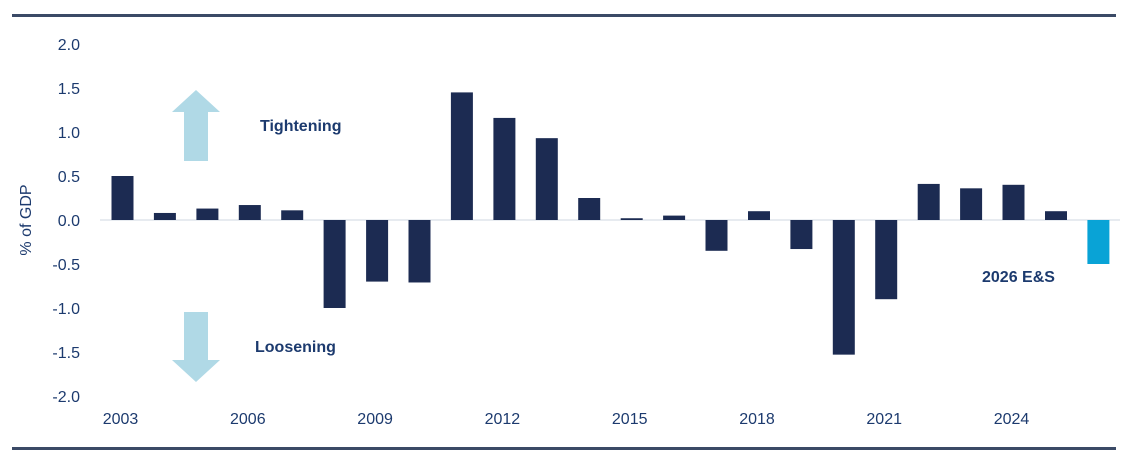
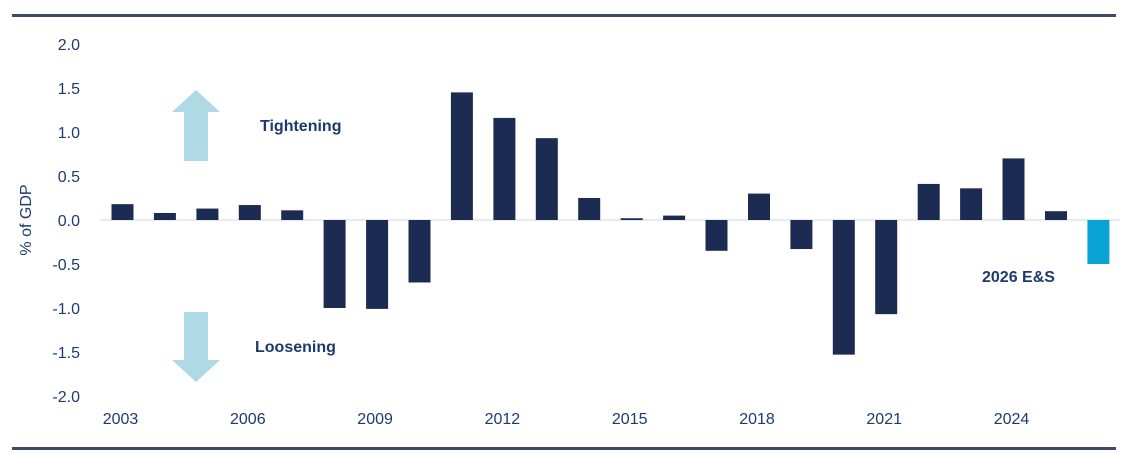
2003: 0.5 -> 0.2
2009: -0.7 -> -1.0
2018: 0.1 -> 0.3
2021: -0.9 -> -1.1
2024: 0.4 -> 0.7
